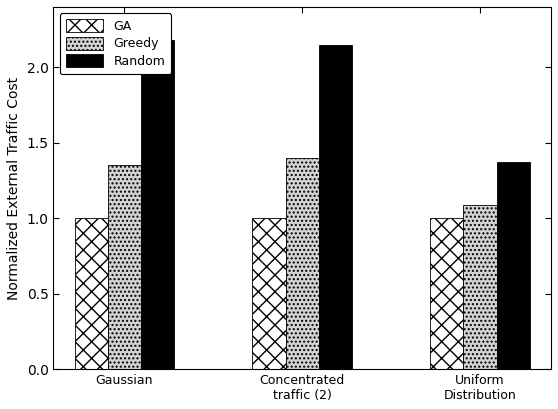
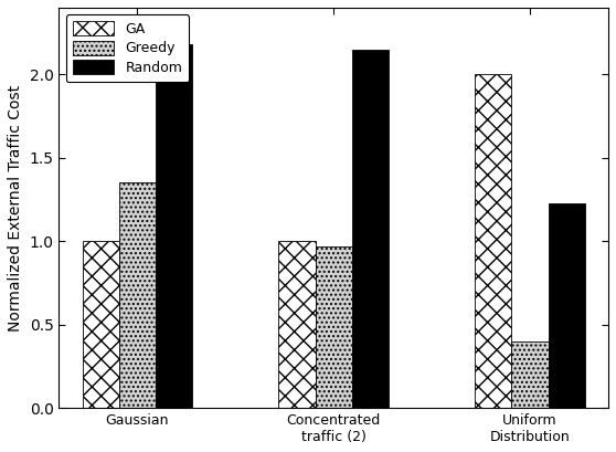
Greedy/Concentrated traffic (2): 1.40 -> 0.97
GA/Uniform Distribution: 1 -> 2
Greedy/Uniform Distribution: 1.09 -> 0.40
Random/Uniform Distribution: 1.37 -> 1.23
